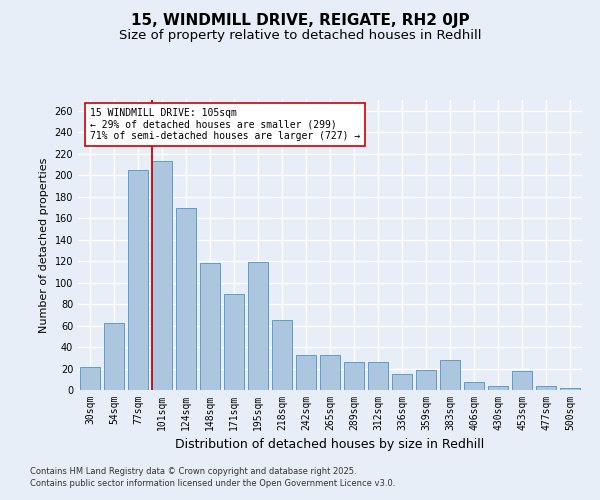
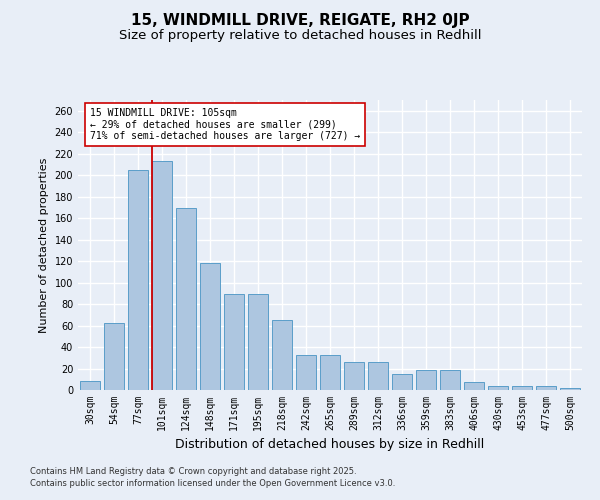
30sqm: 21 -> 8
195sqm: 119 -> 89
383sqm: 28 -> 19
453sqm: 18 -> 4
